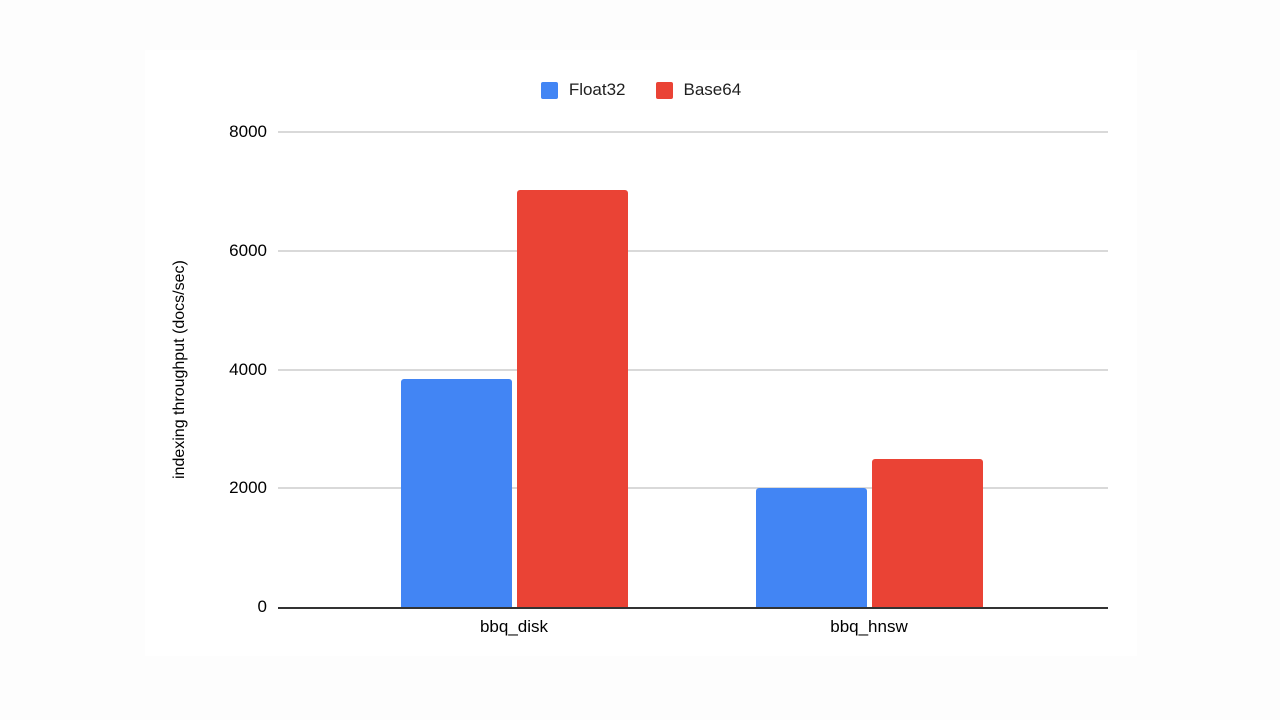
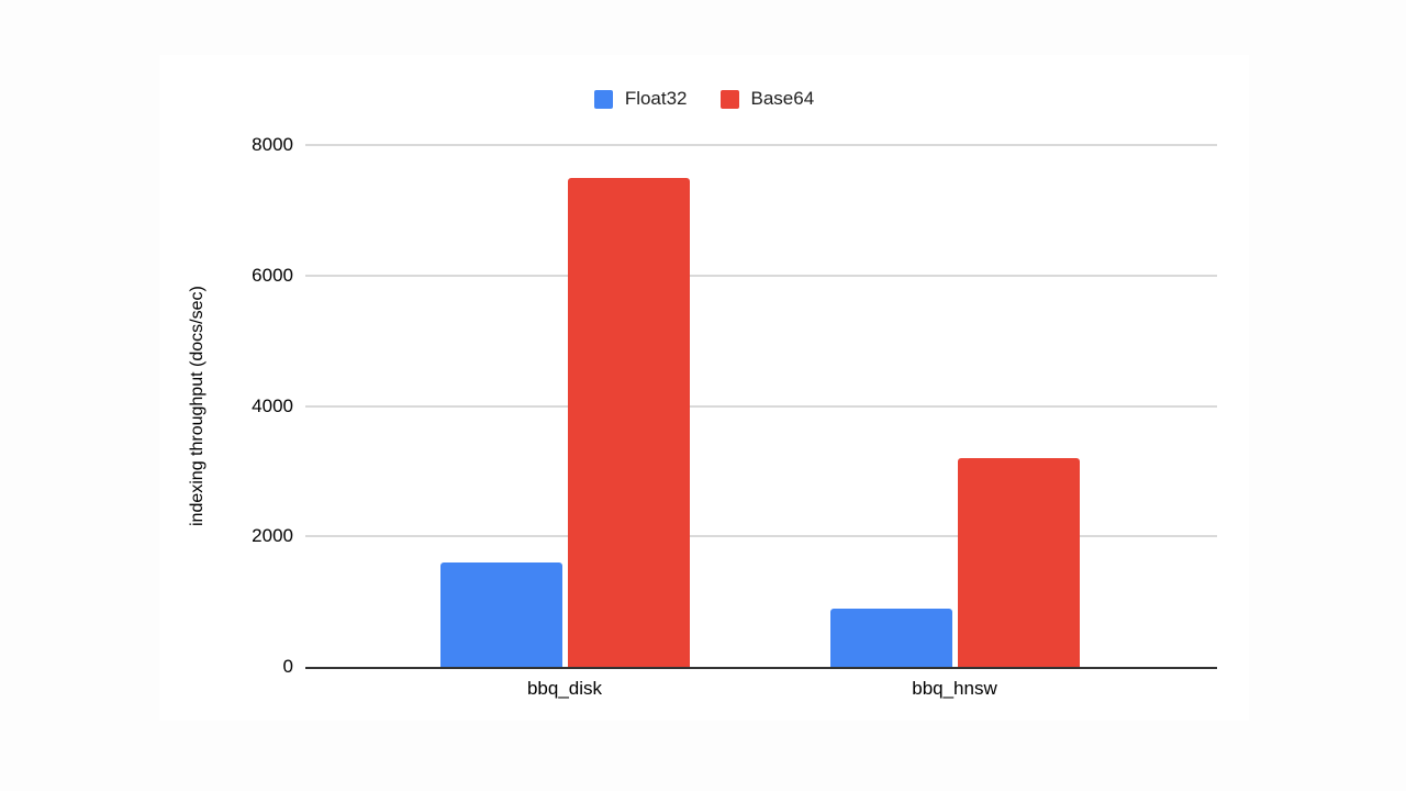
Float32/bbq_disk: 3800 -> 1600
Base64/bbq_disk: 7000 -> 7500
Float32/bbq_hnsw: 2000 -> 900
Base64/bbq_hnsw: 2500 -> 3200
